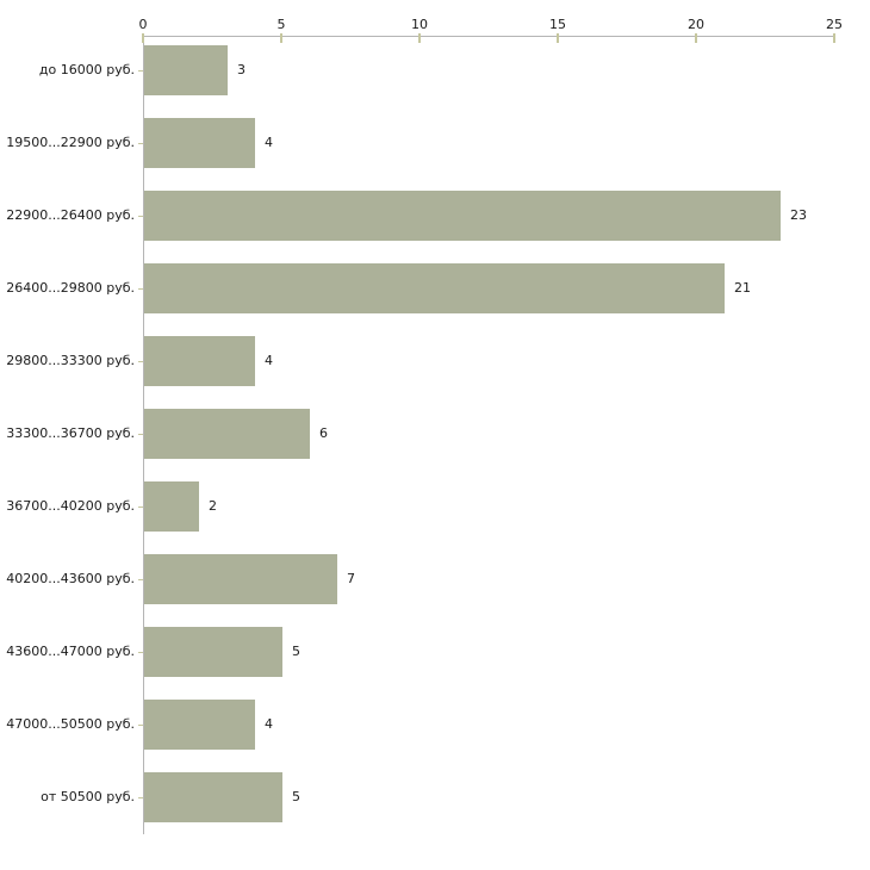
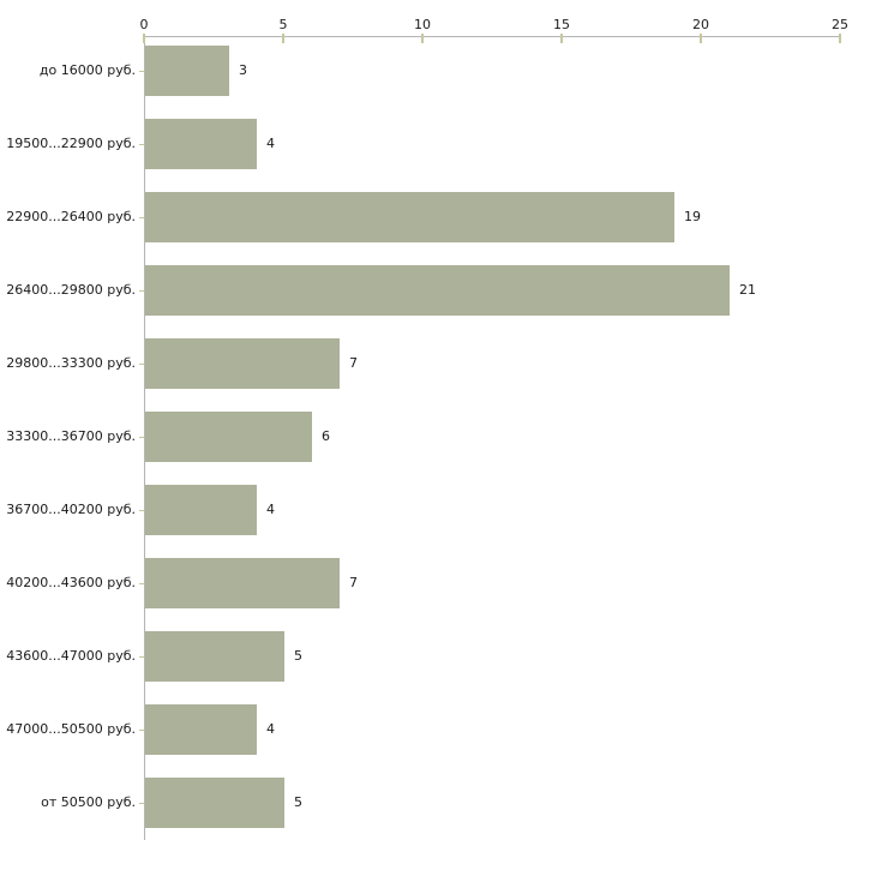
22900...26400 руб.: 23 -> 19
29800...33300 руб.: 4 -> 7
36700...40200 руб.: 2 -> 4
